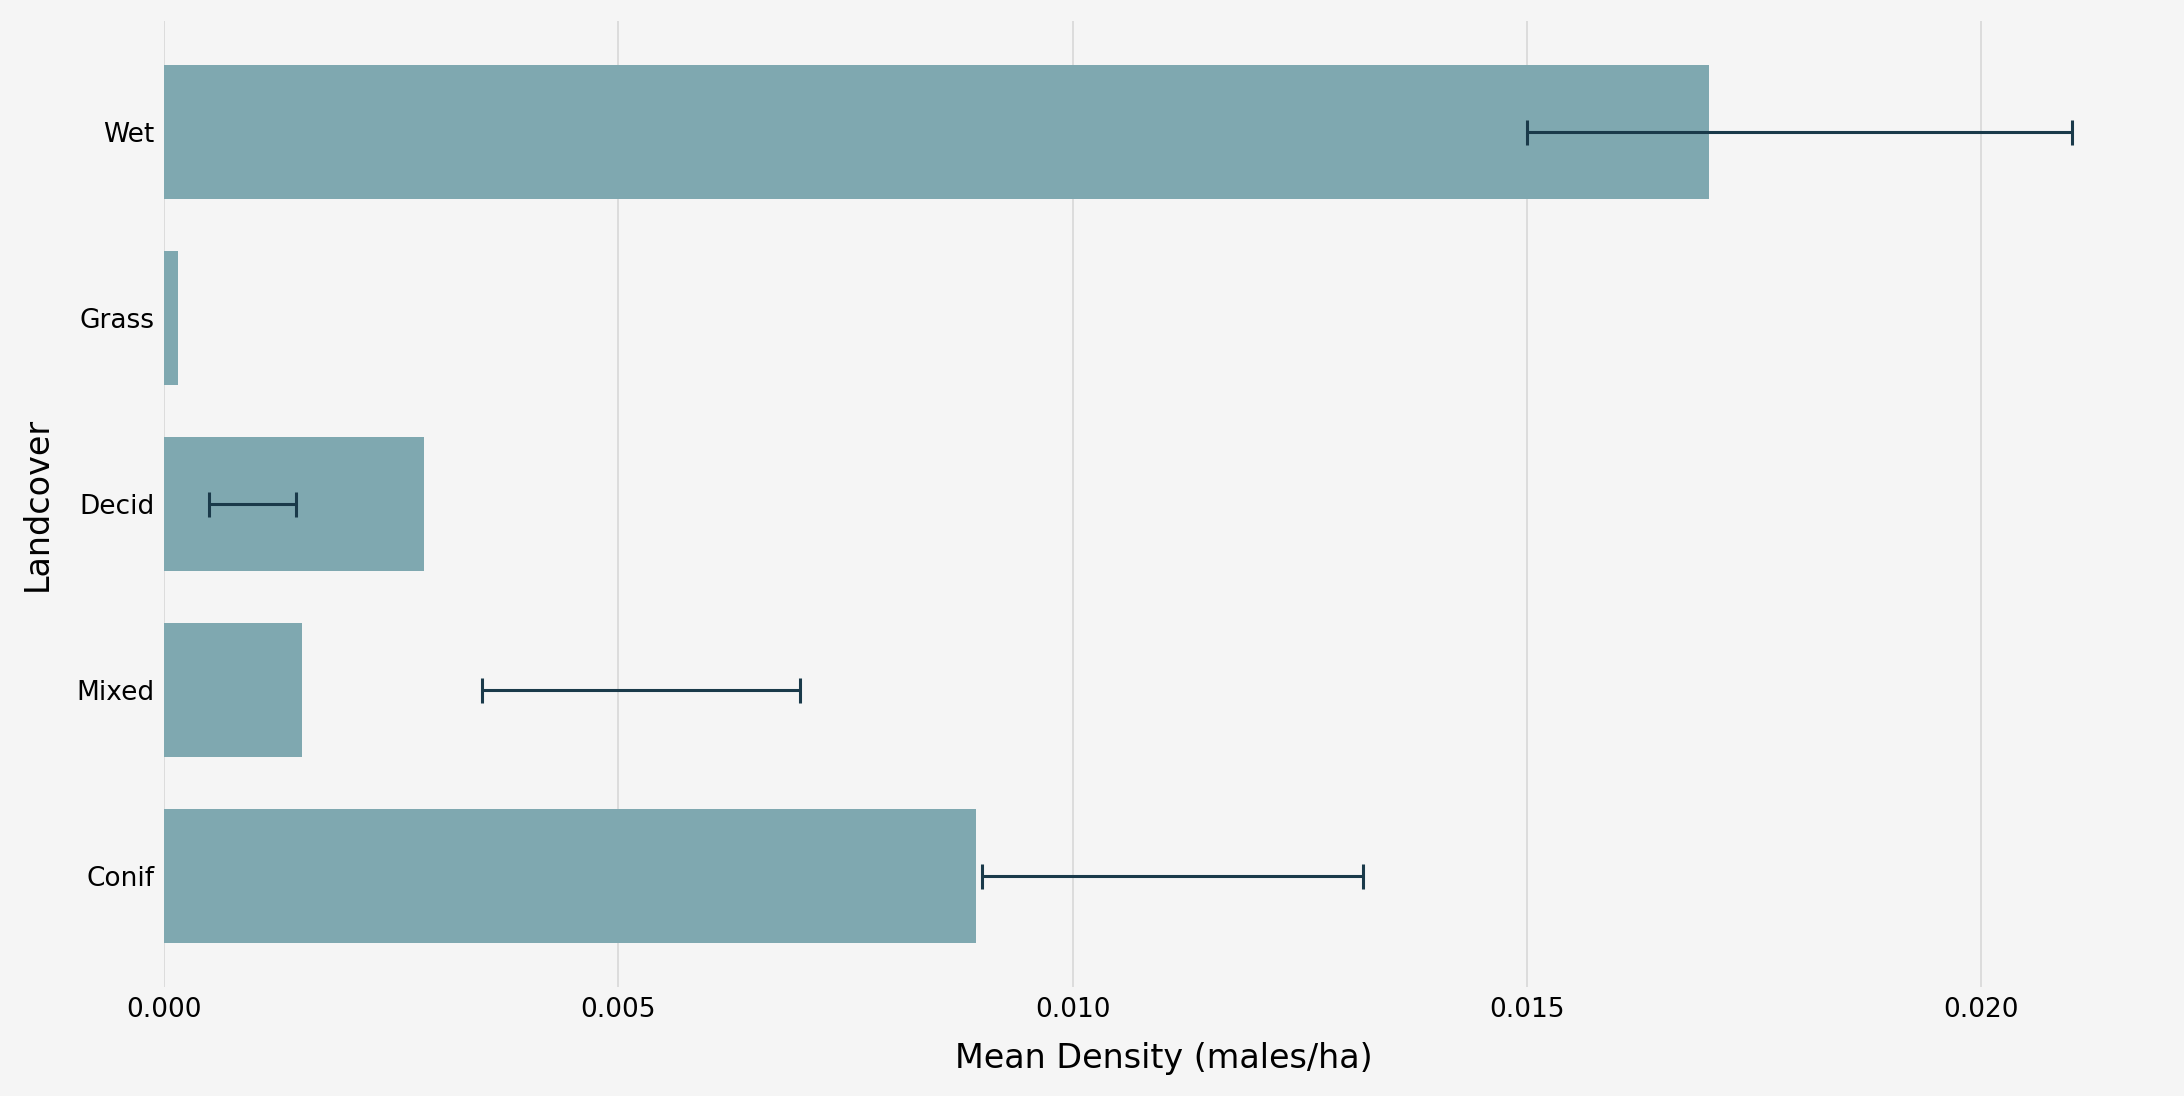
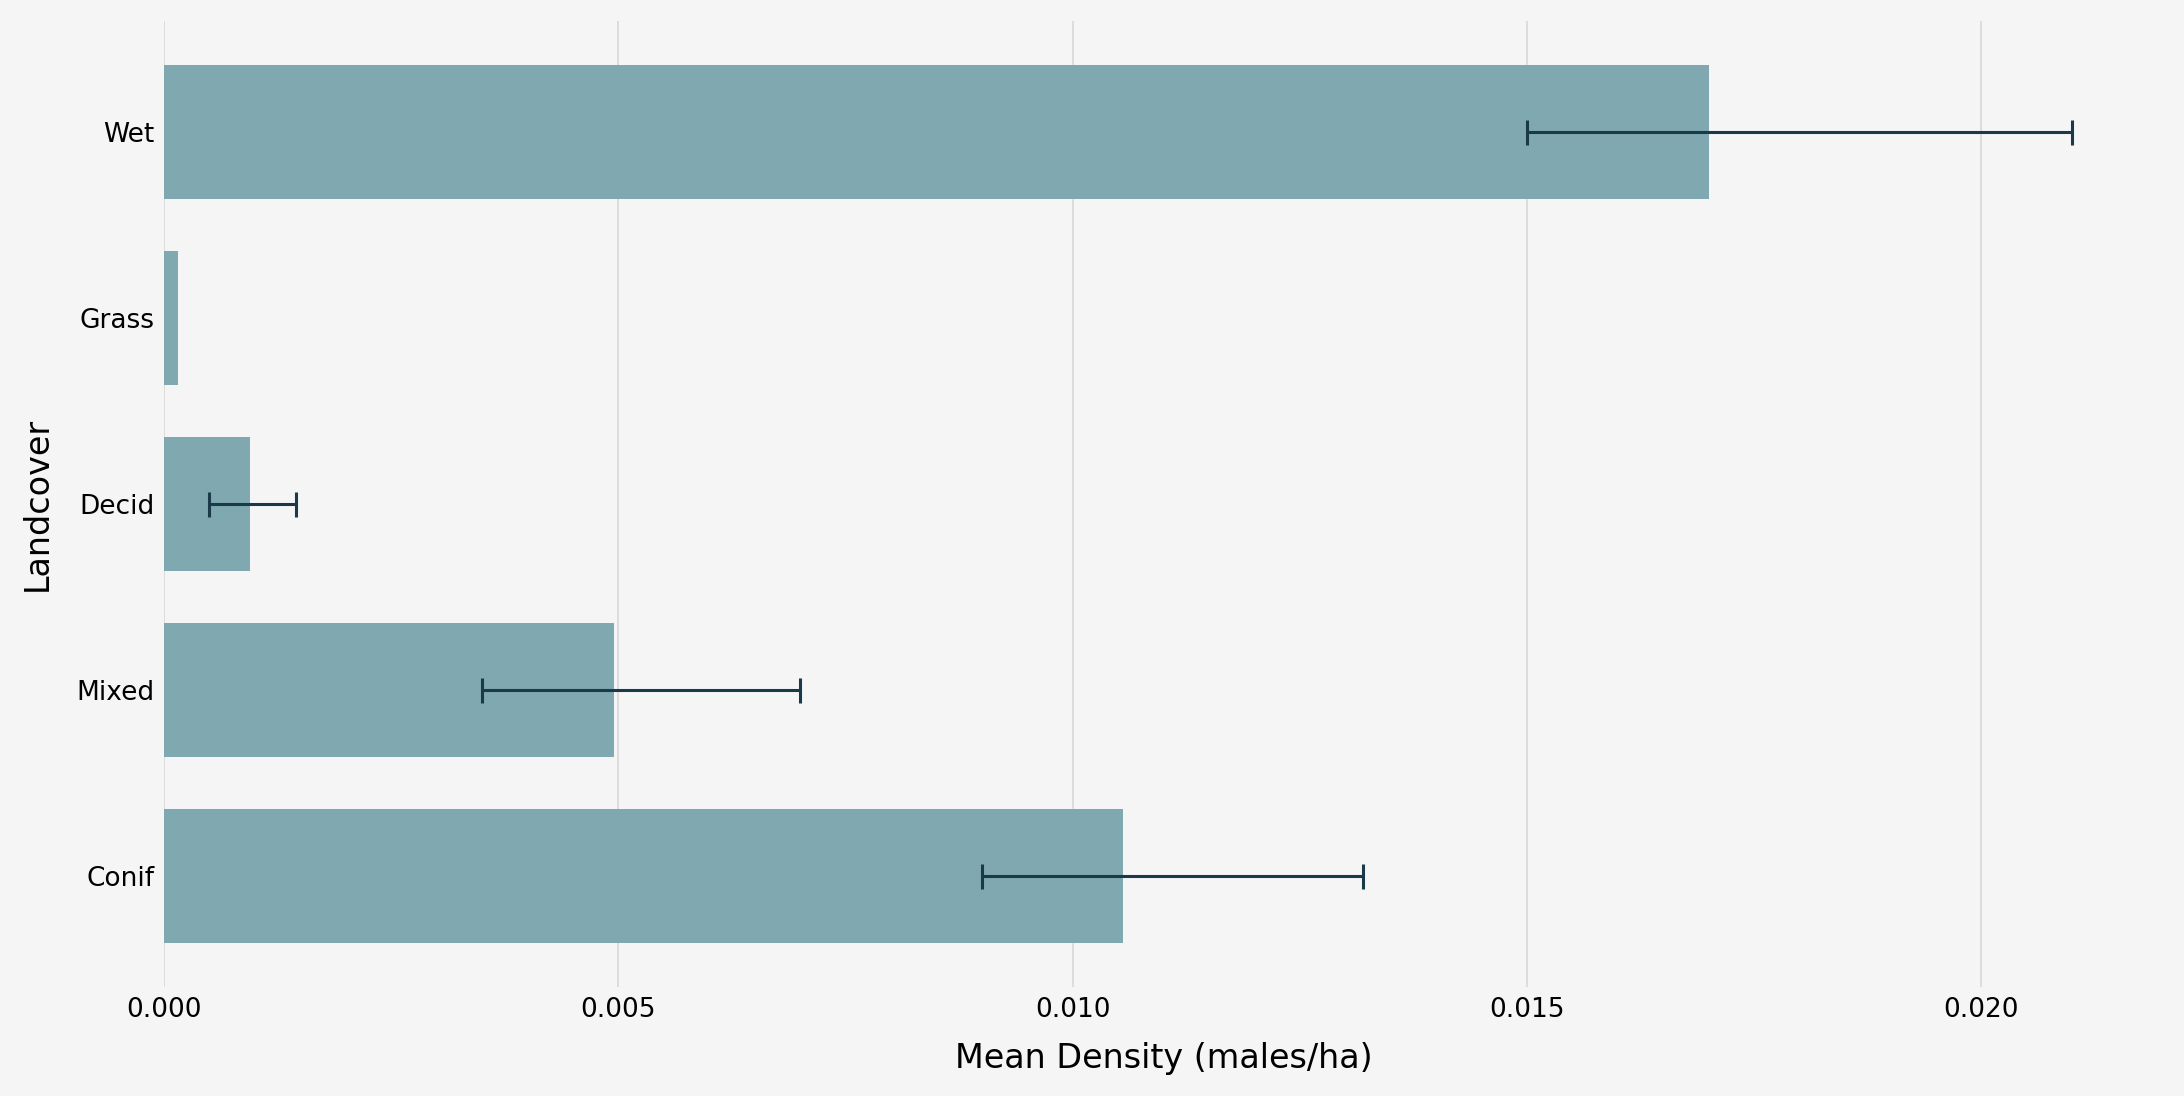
Decid: 0.00286 -> 0.00095
Mixed: 0.00152 -> 0.00495
Conif: 0.00894 -> 0.01055
